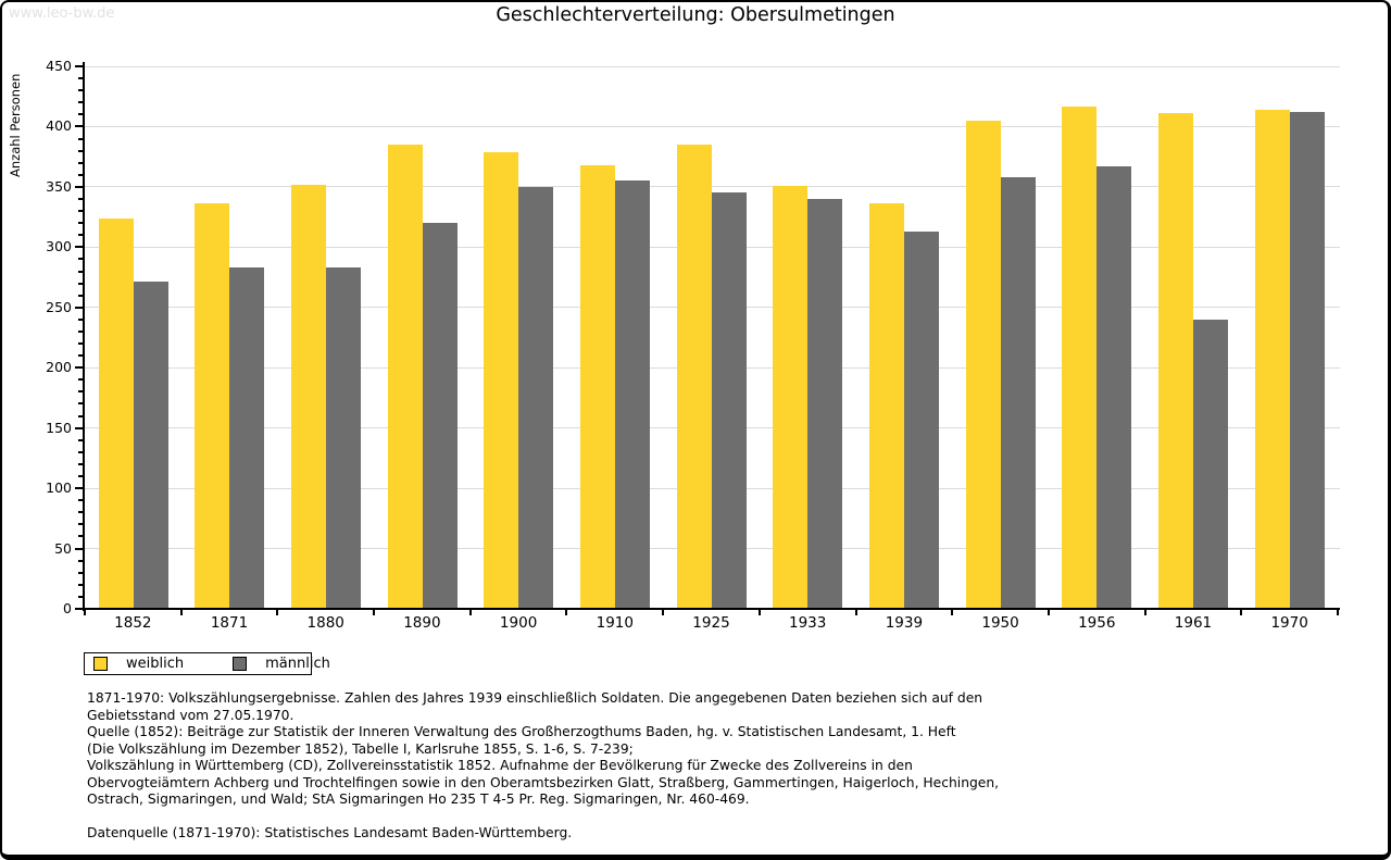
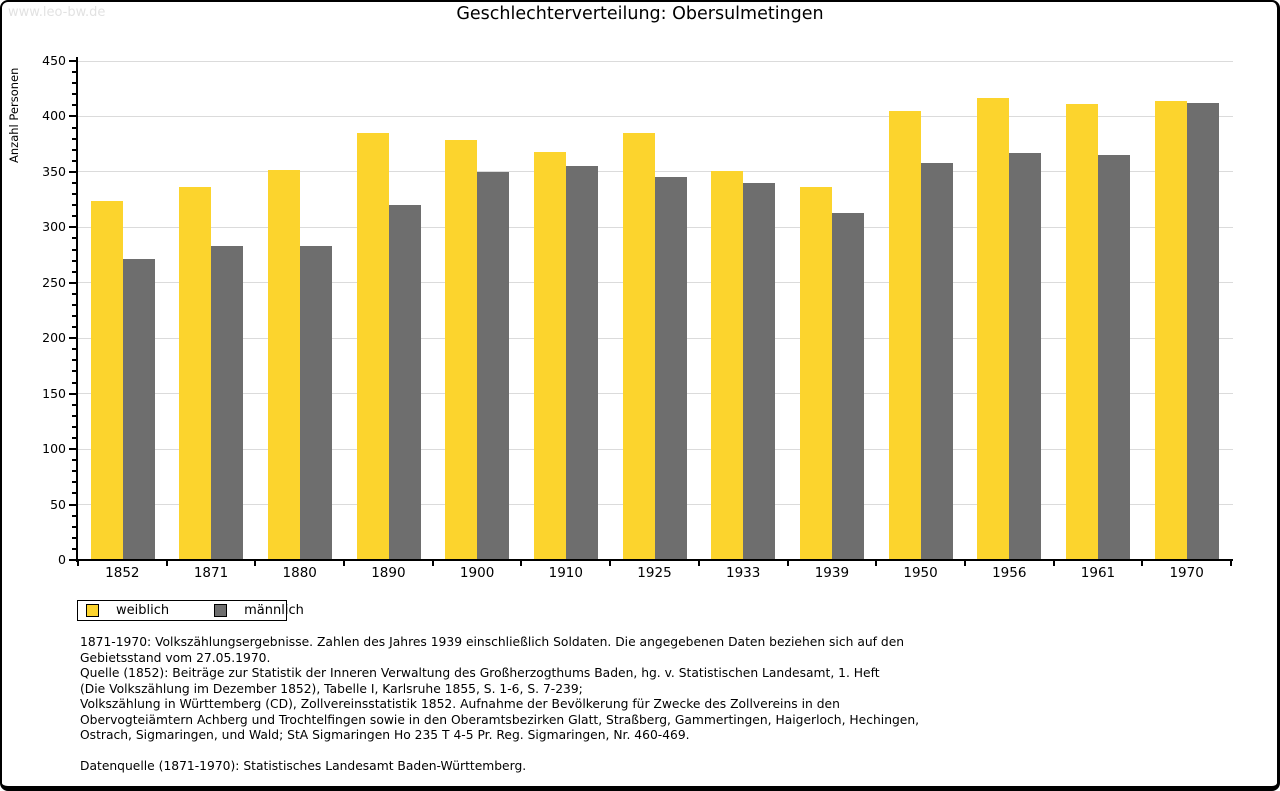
männlich/1961: 240 -> 365
